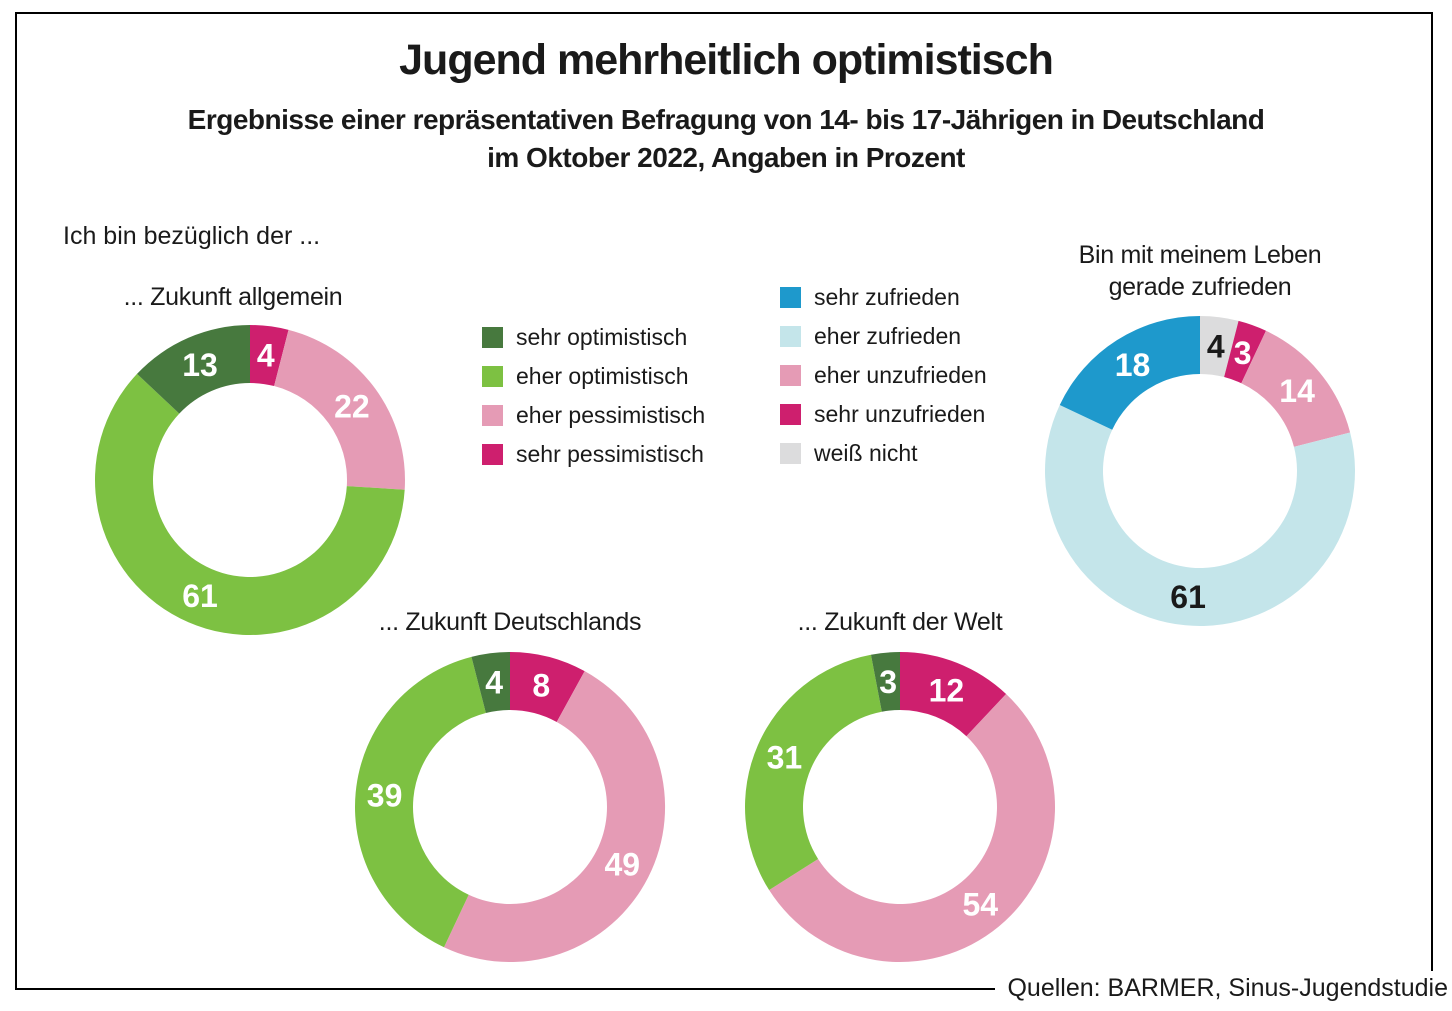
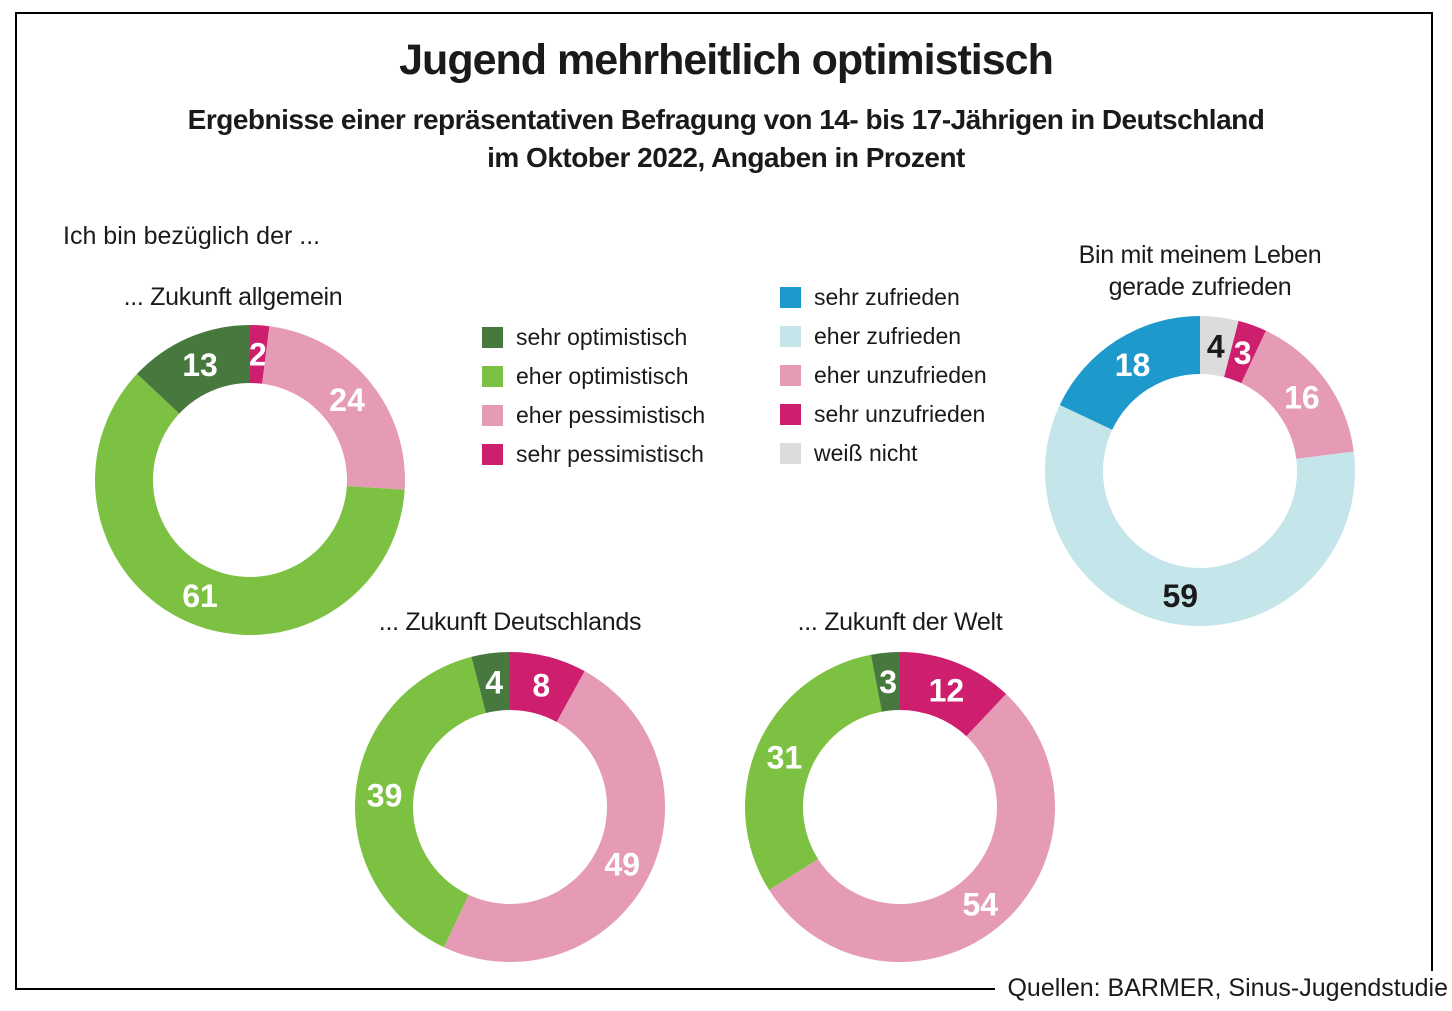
... Zukunft allgemein/sehr pessimistisch: 4 -> 2
... Zukunft allgemein/eher pessimistisch: 22 -> 24
Bin mit meinem Leben gerade zufrieden/eher unzufrieden: 14 -> 16
Bin mit meinem Leben gerade zufrieden/eher zufrieden: 61 -> 59
